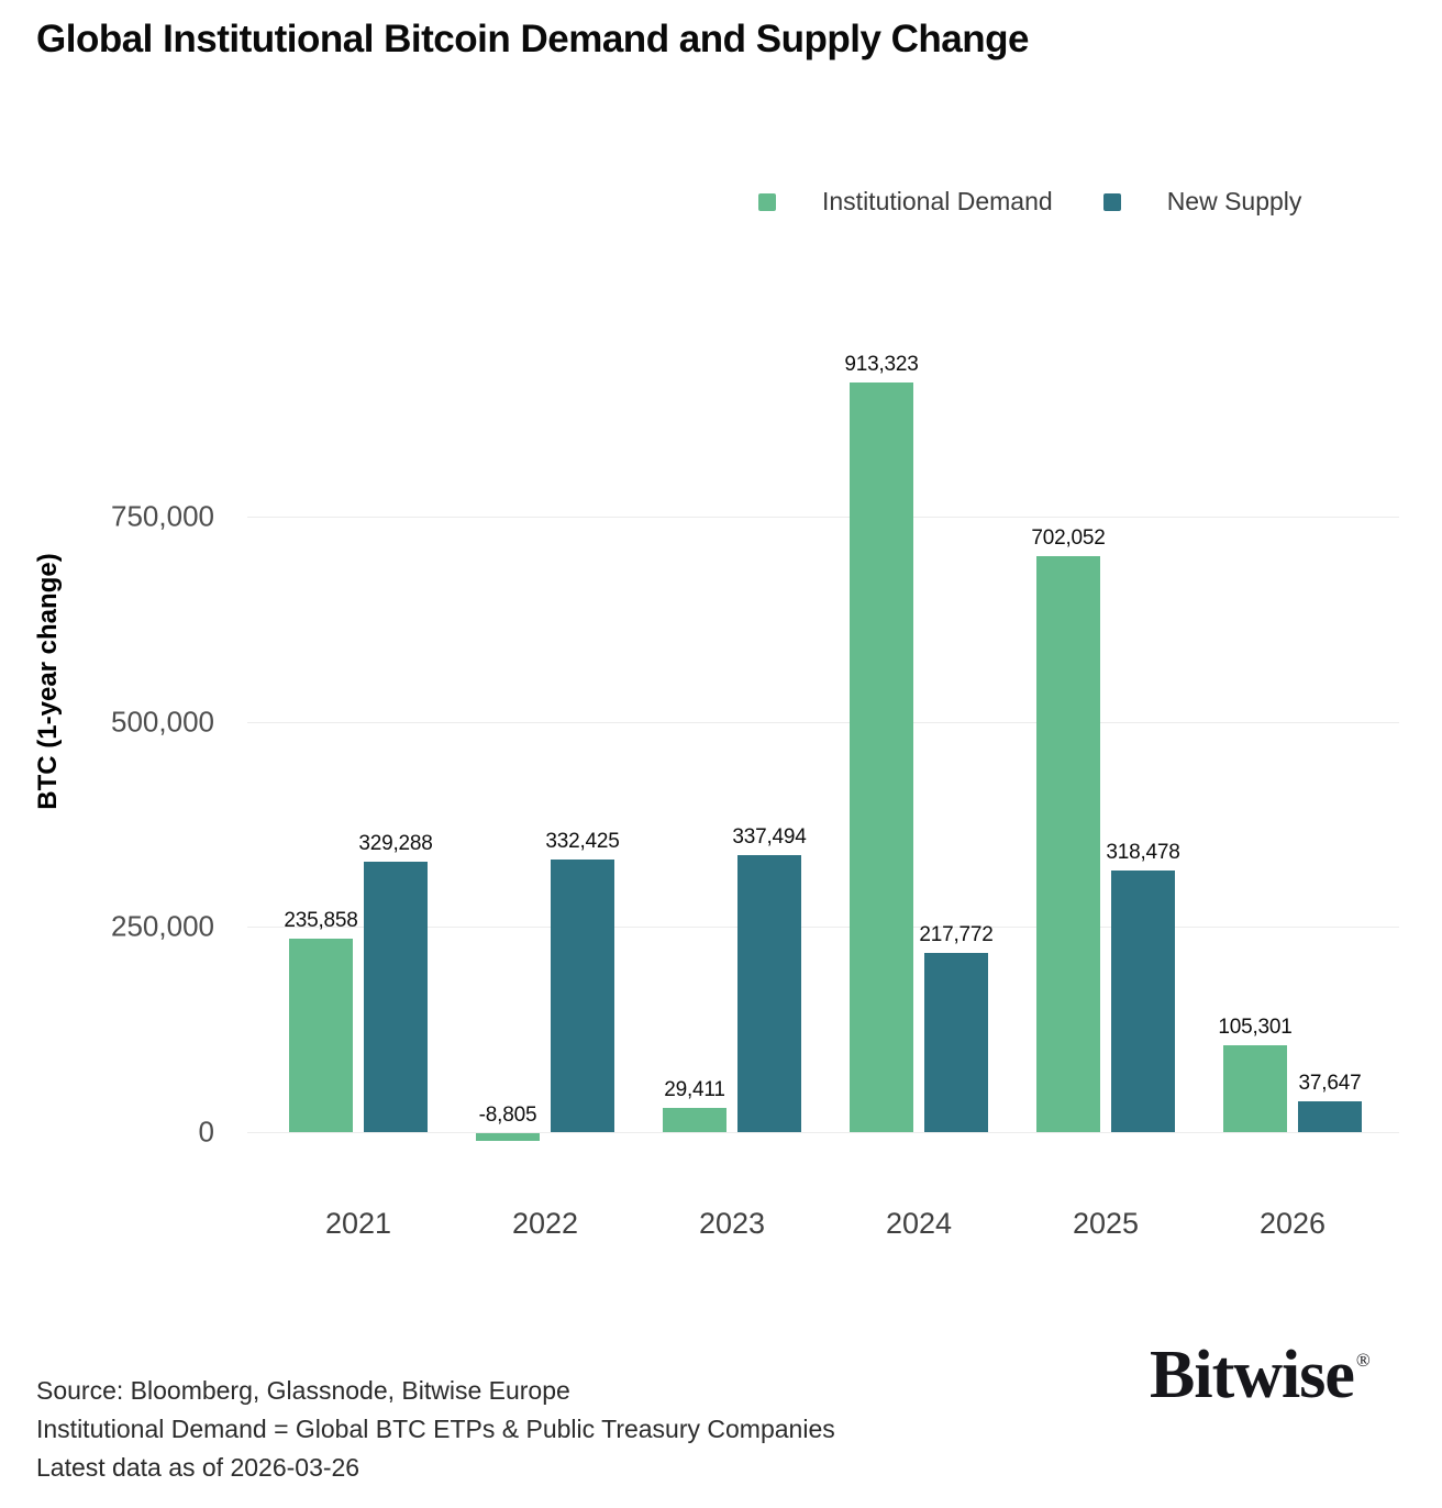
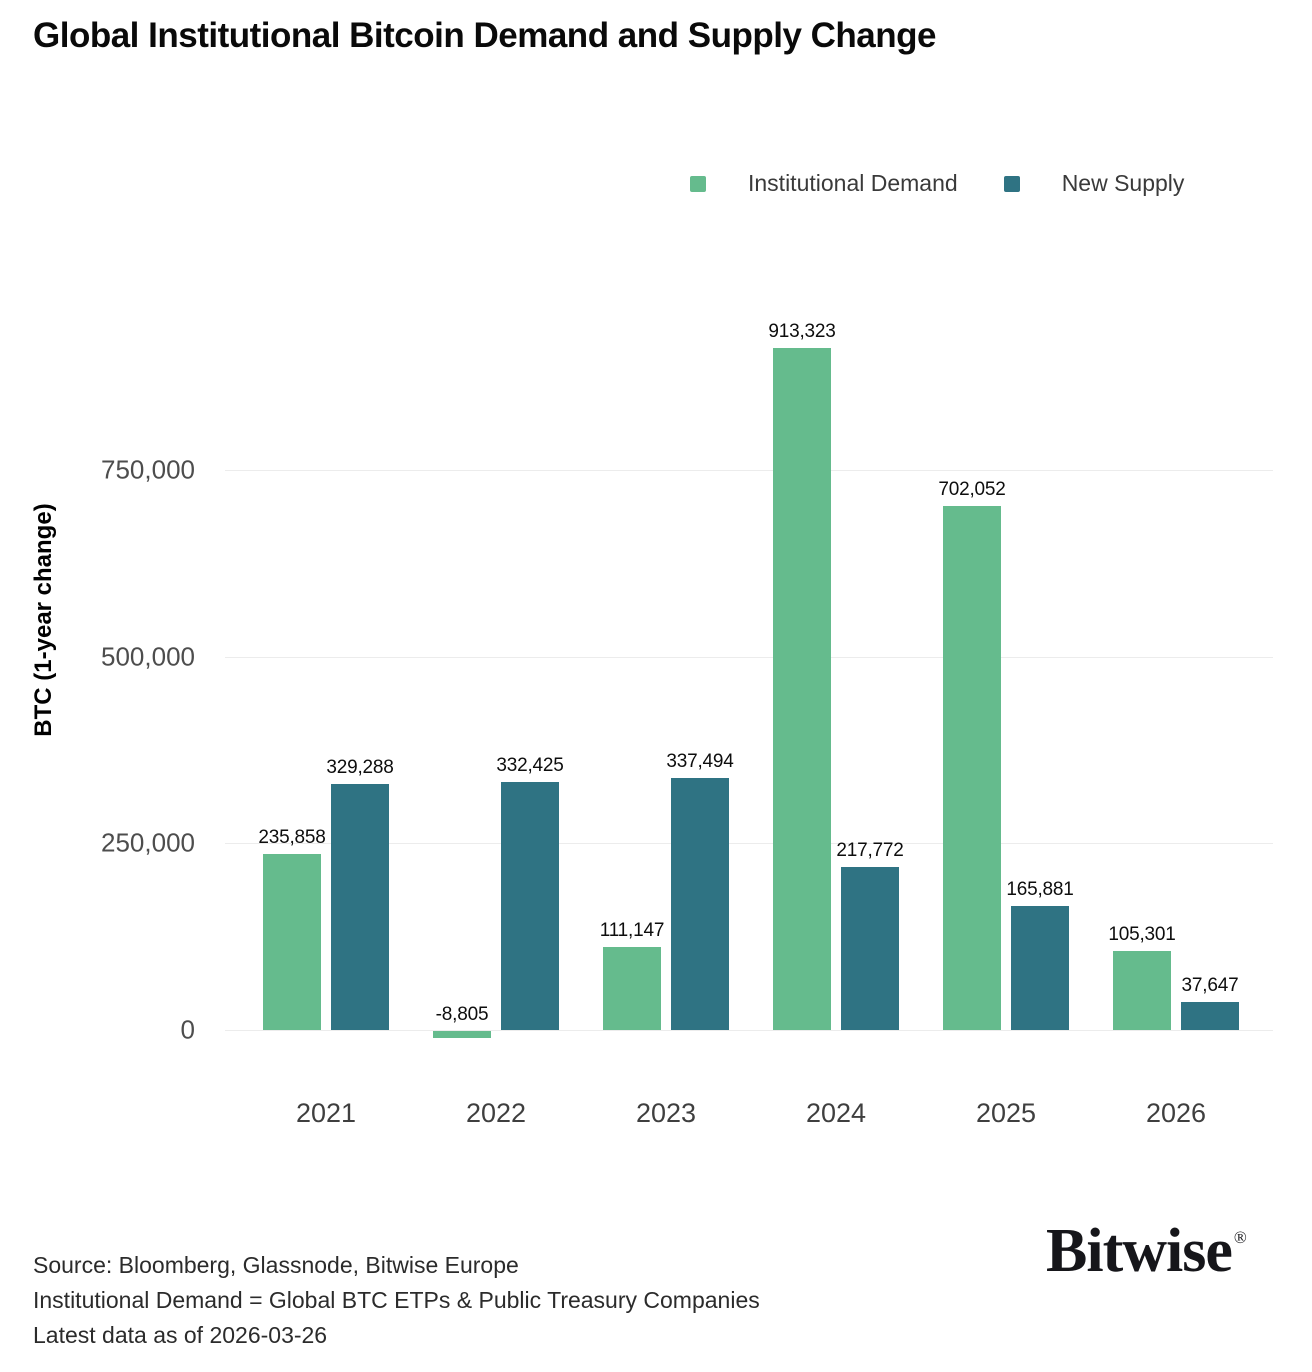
Institutional Demand/2023: 29,411 -> 111,147
New Supply/2025: 318,478 -> 165,881
